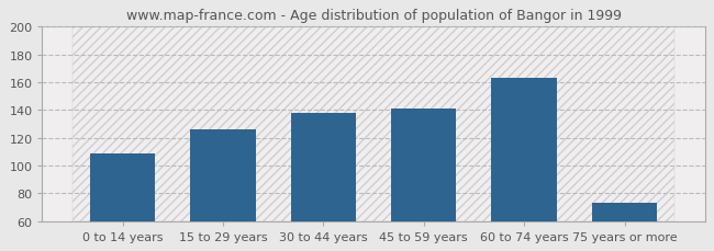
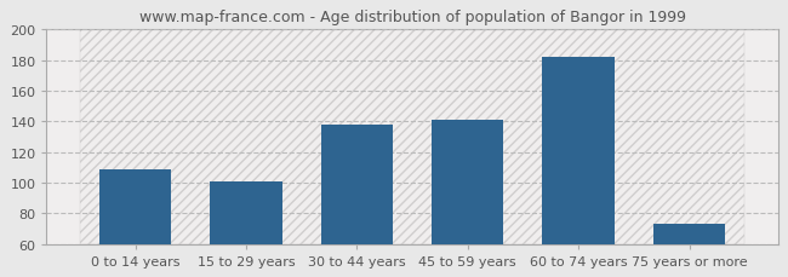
15 to 29 years: 126 -> 101
60 to 74 years: 163 -> 182
